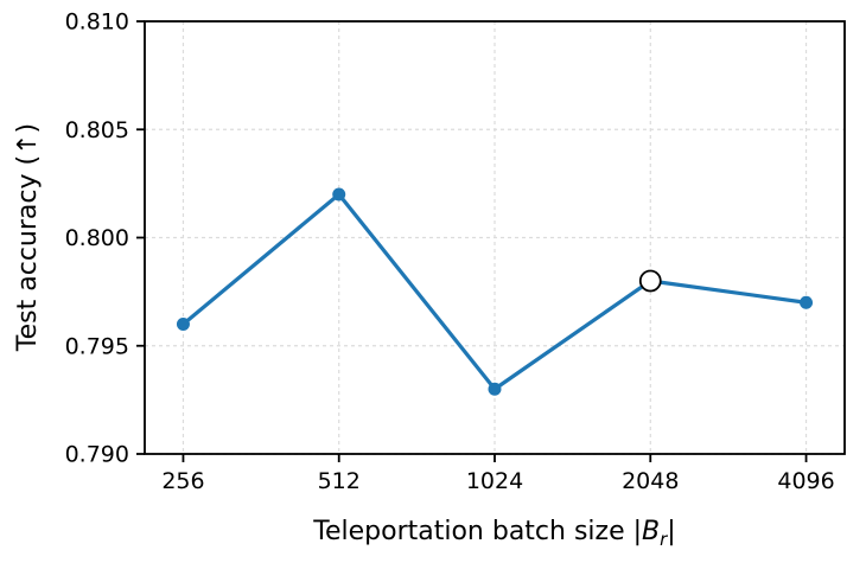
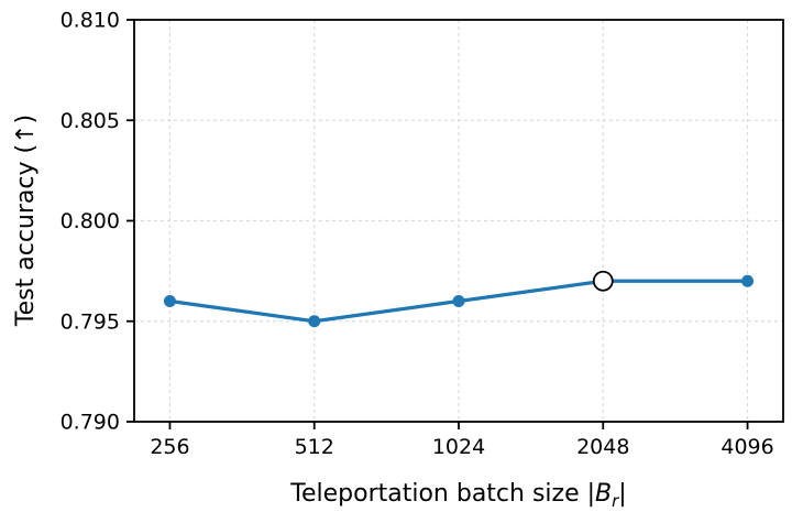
512: 0.802 -> 0.795
1024: 0.793 -> 0.796
2048: 0.798 -> 0.797
